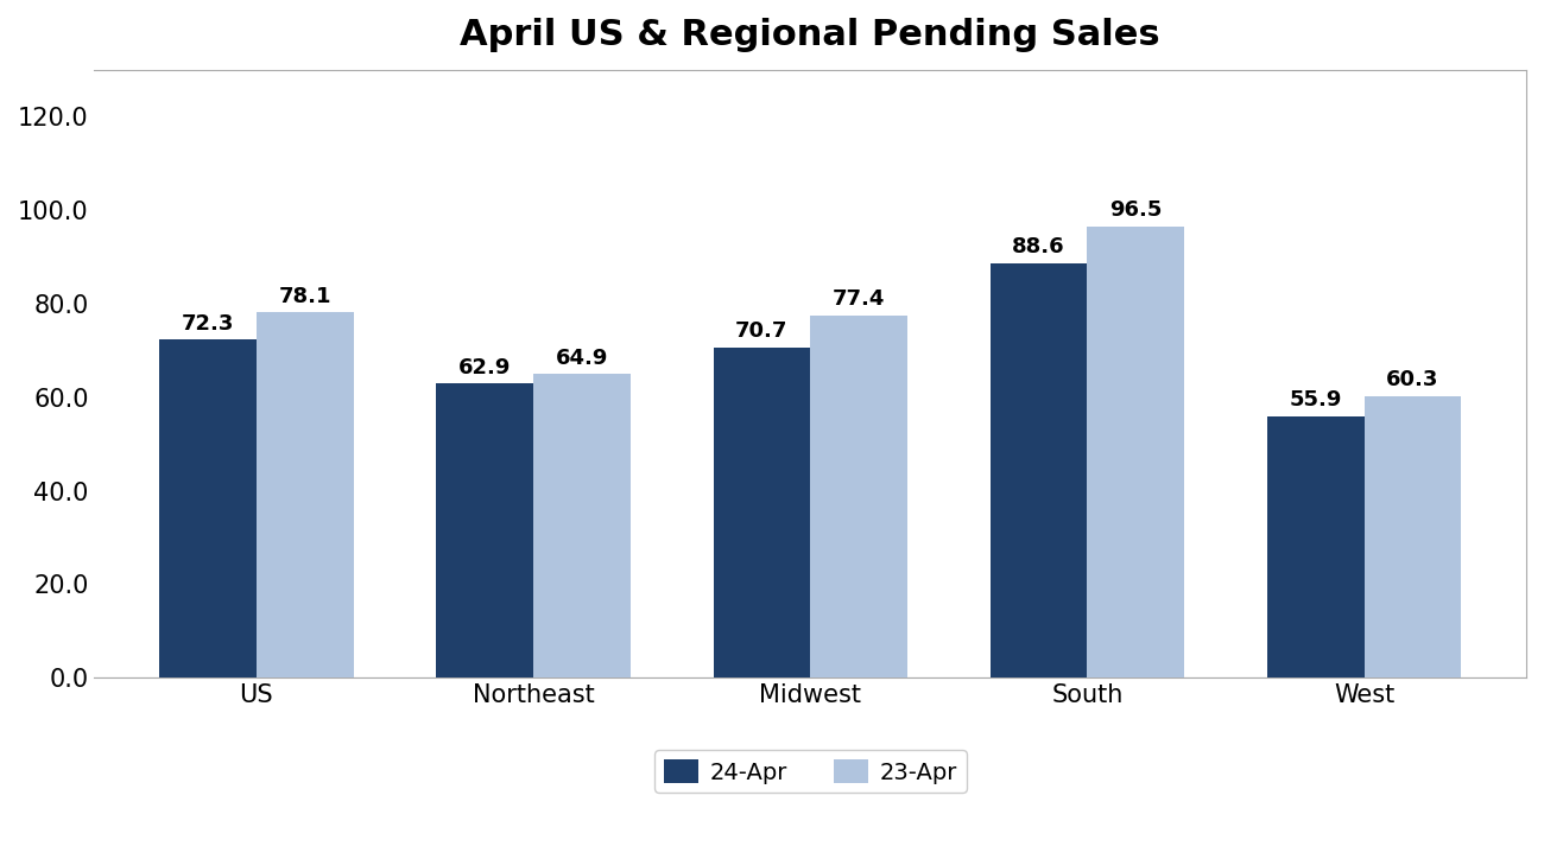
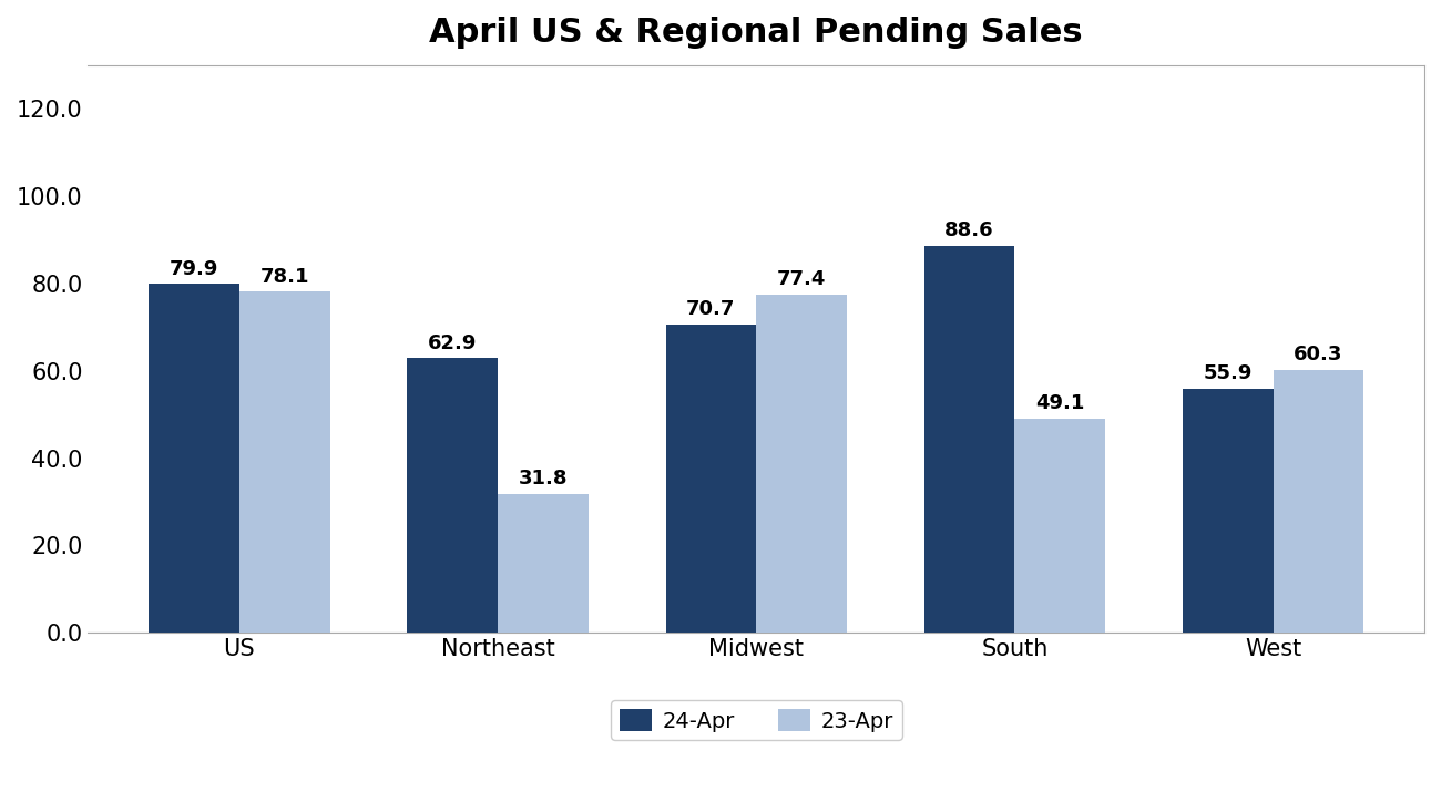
24-Apr/US: 72.3 -> 79.9
23-Apr/Northeast: 64.9 -> 31.8
23-Apr/South: 96.5 -> 49.1
